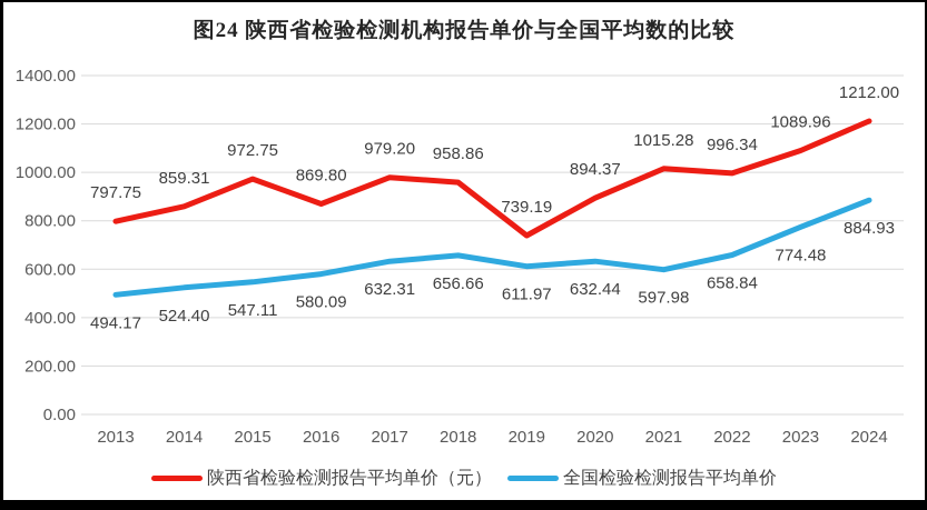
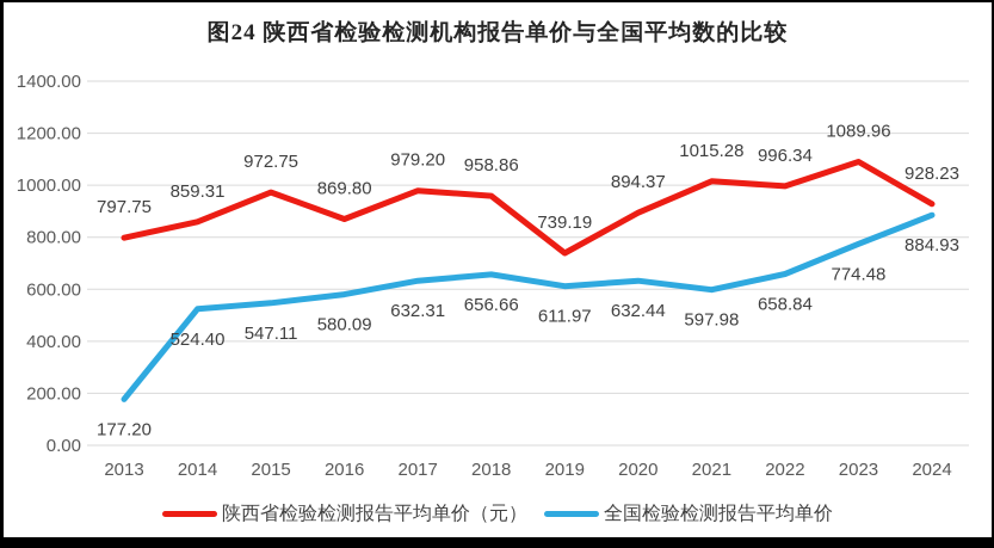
全国检验检测报告平均单价/2013: 494.17 -> 177.20
陕西省检验检测报告平均单价（元）/2024: 1212.00 -> 928.23
